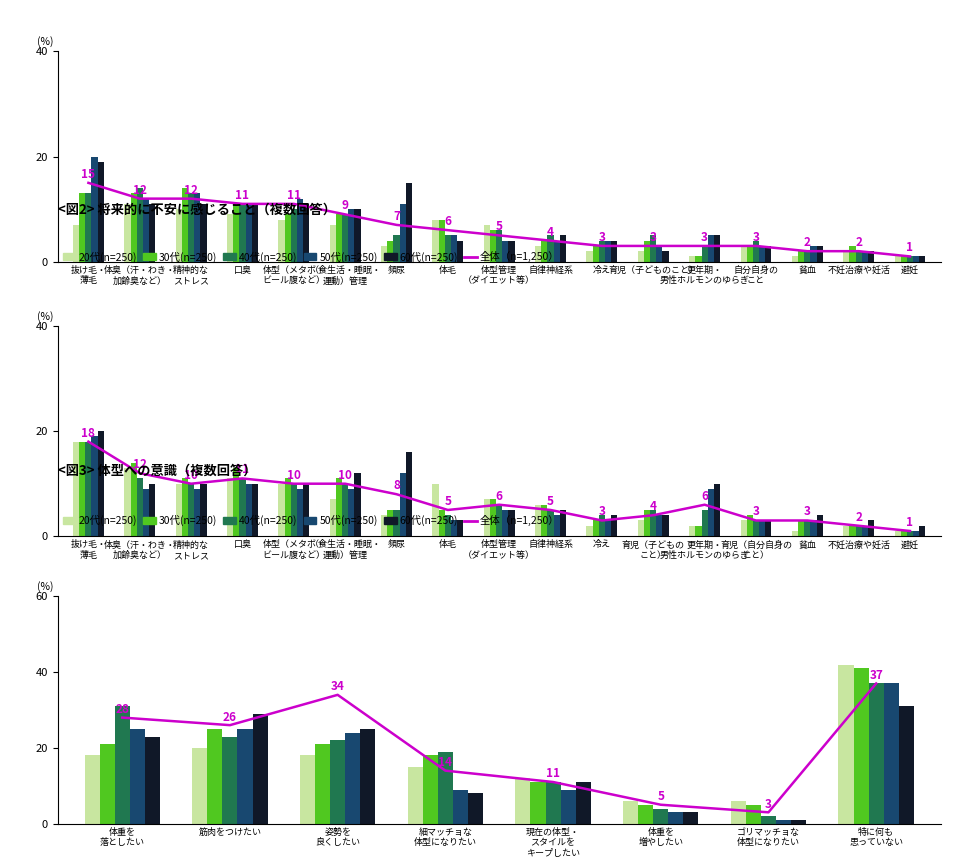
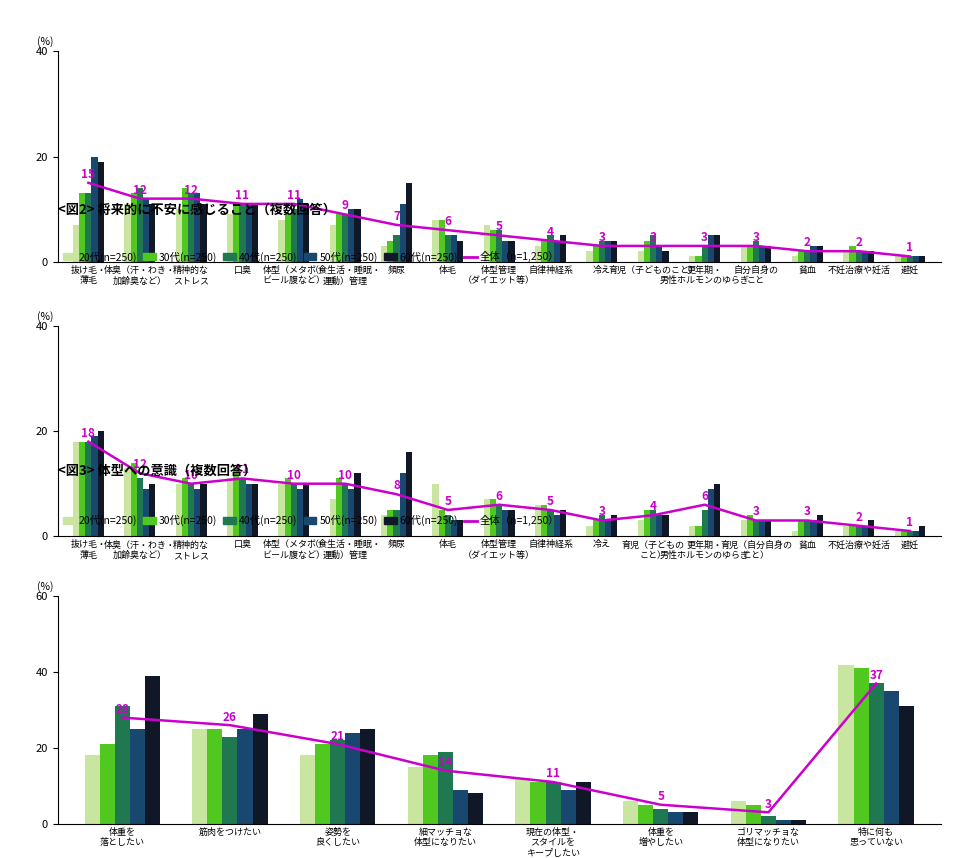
60代(n=250)/体重を 落としたい: 23 -> 39
20代(n=250)/筋肉をつけたい: 20 -> 25
全体（n=1,250）/姿勢を 良くしたい: 34 -> 21
50代(n=250)/特に何も 思っていない: 37 -> 35
